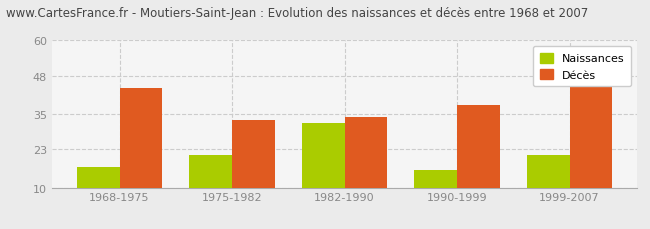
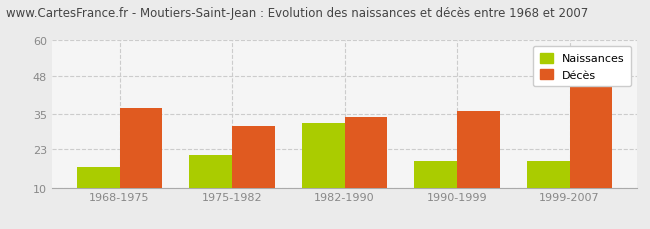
Décès/1968-1975: 44 -> 37
Décès/1975-1982: 33 -> 31
Naissances/1990-1999: 16 -> 19
Décès/1990-1999: 38 -> 36
Naissances/1999-2007: 21 -> 19
